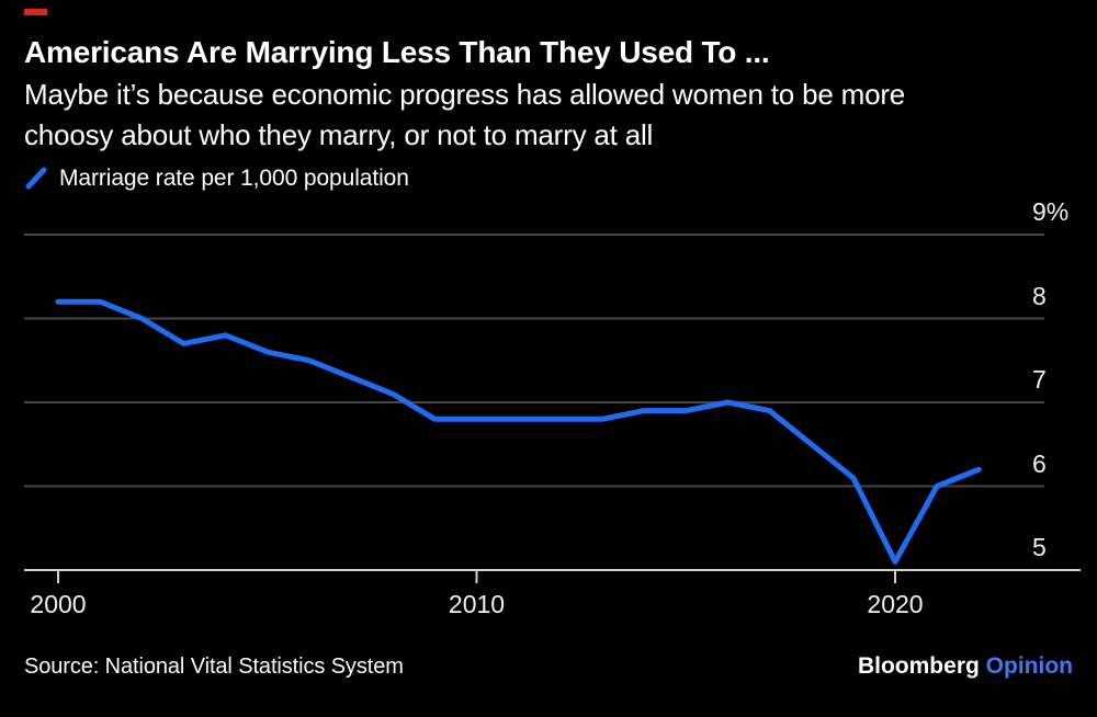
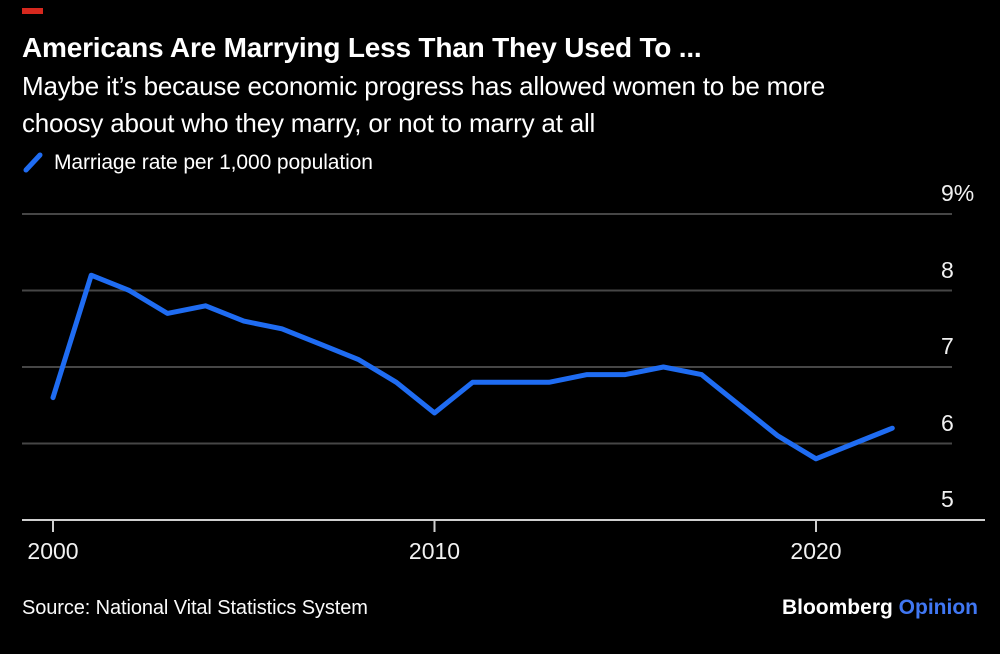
2000: 8.2% -> 6.6%
2010: 6.8% -> 6.4%
2020: 5.1% -> 5.8%
